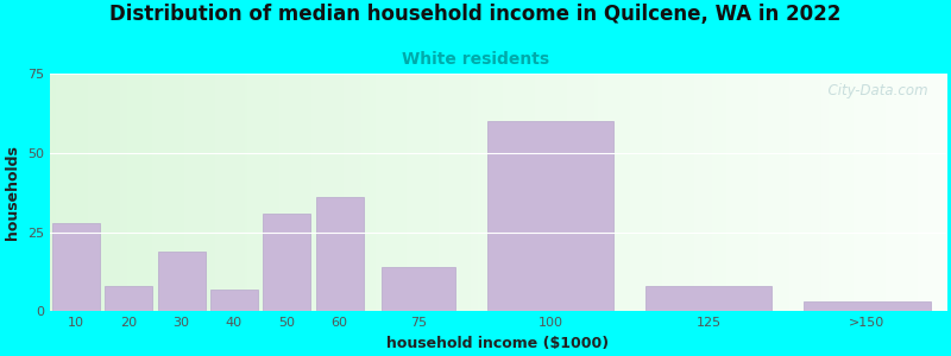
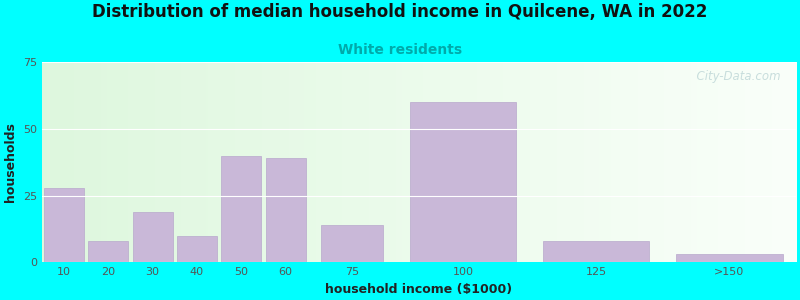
40: 7 -> 10
50: 31 -> 40
60: 36 -> 39
